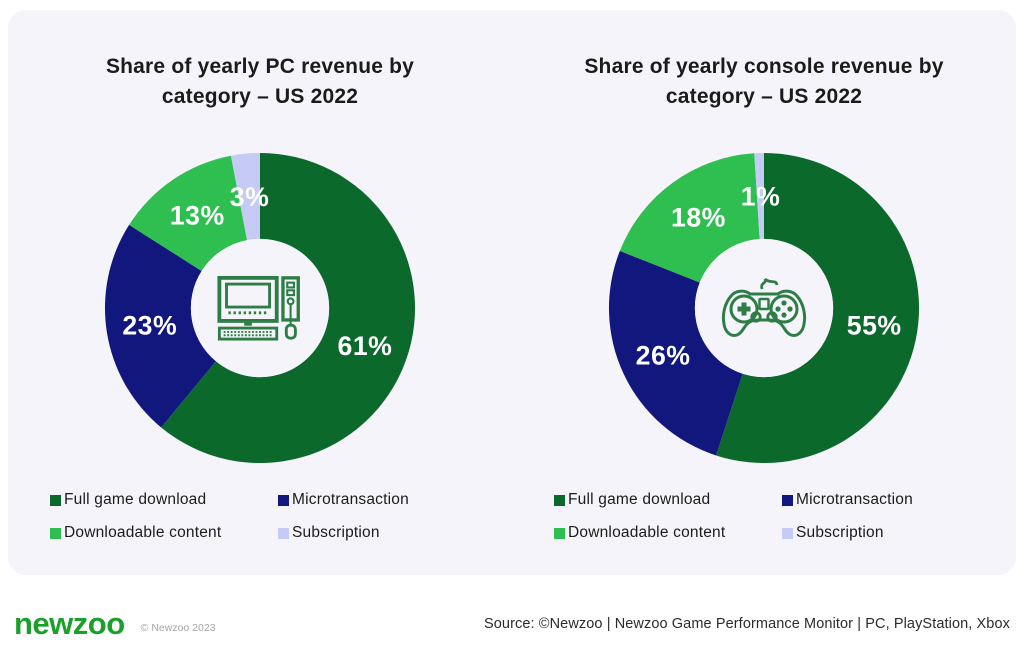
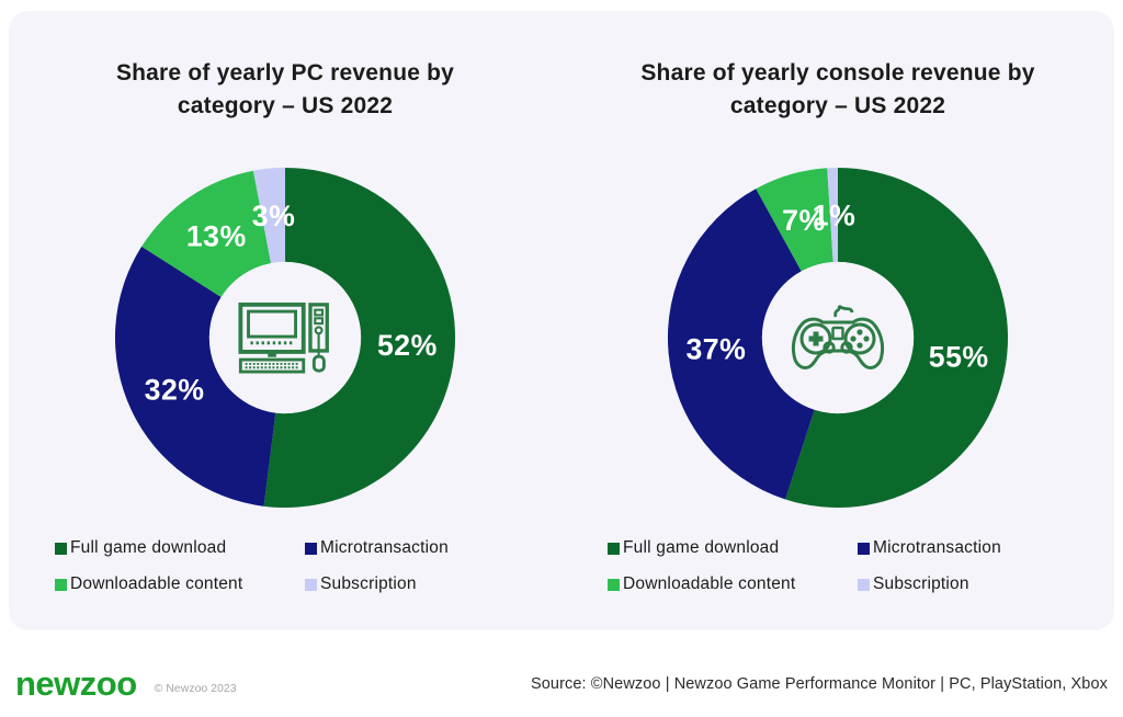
Share of yearly PC revenue by category – US 2022/Full game download: 61% -> 52%
Share of yearly PC revenue by category – US 2022/Microtransaction: 23% -> 32%
Share of yearly console revenue by category – US 2022/Microtransaction: 26% -> 37%
Share of yearly console revenue by category – US 2022/Downloadable content: 18% -> 7%
